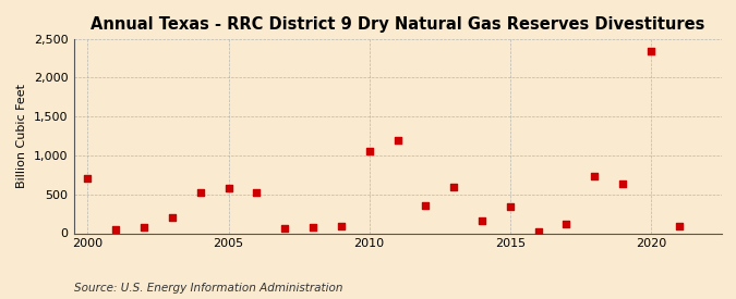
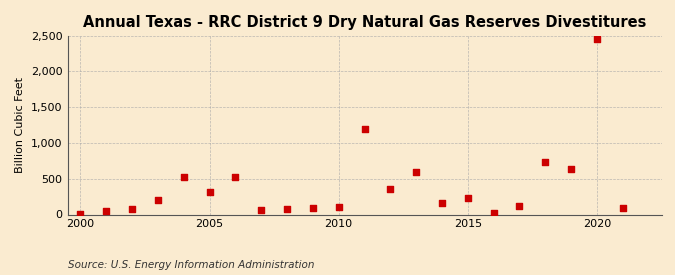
2000: 700 -> 0
2005: 580 -> 310
2010: 1,060 -> 100
2015: 340 -> 240
2020: 2,340 -> 2,460
